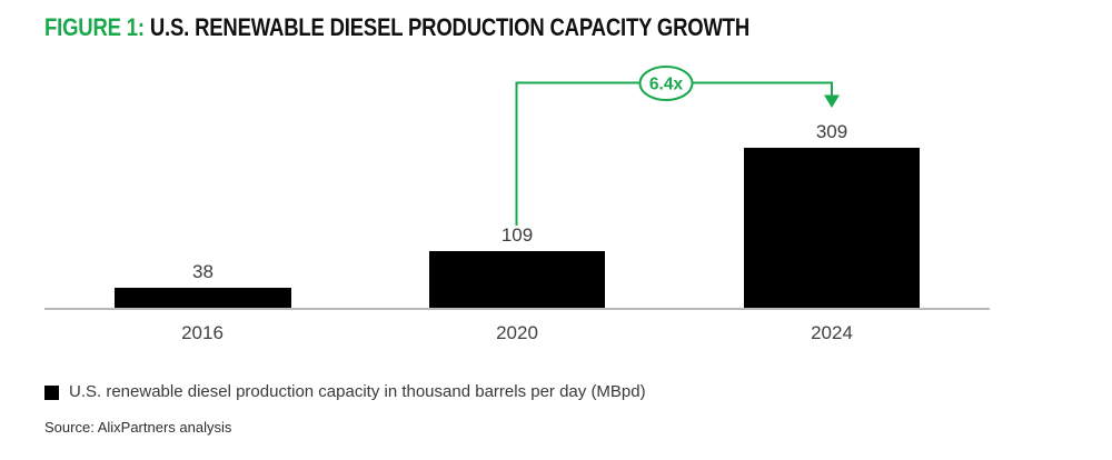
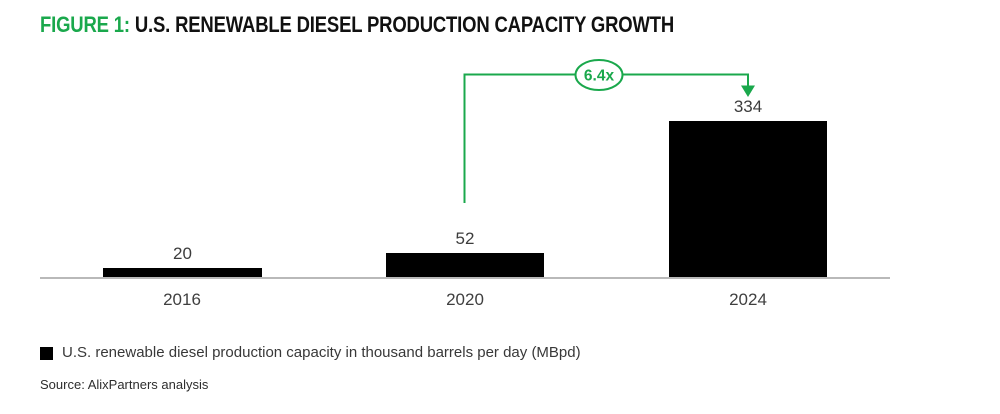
2016: 38 -> 20
2020: 109 -> 52
2024: 309 -> 334
